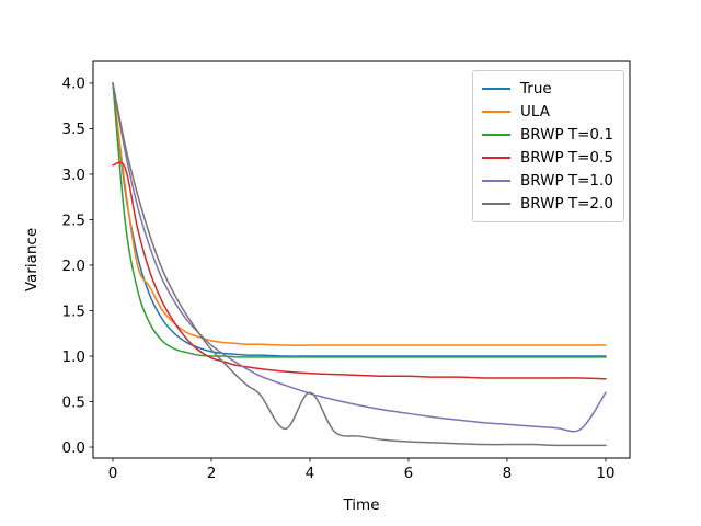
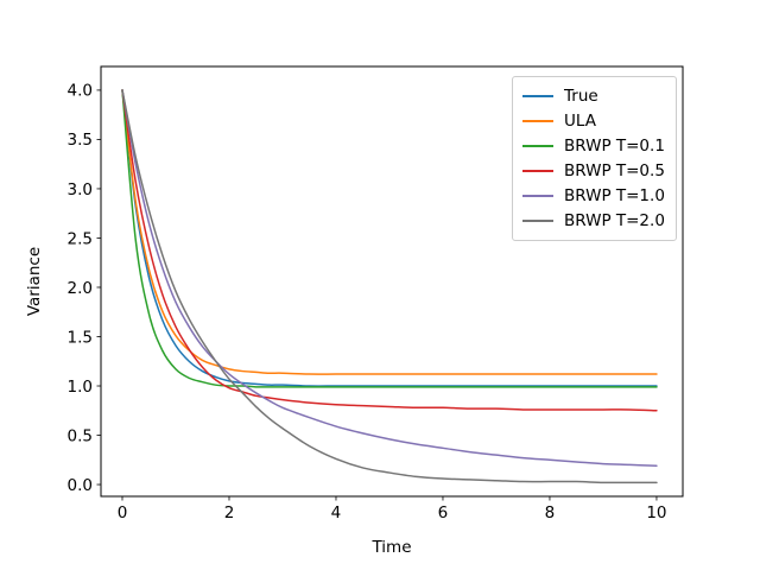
BRWP T=0.5/0: 3.1 -> 4.0
ULA/0.5: 2.0 -> 2.2
BRWP T=2.0/3.5: 0.2 -> 0.4
BRWP T=2.0/4: 0.6 -> 0.3
BRWP T=1.0/10: 0.6 -> 0.2
